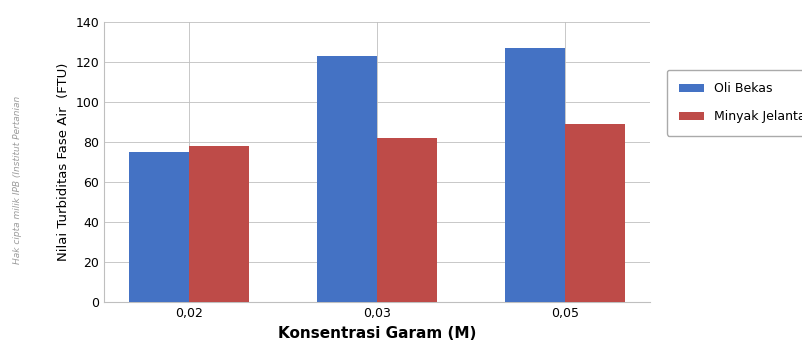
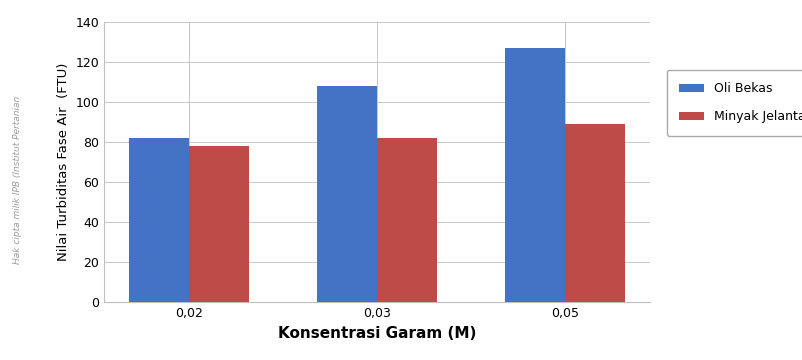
Oli Bekas/0,02: 75 -> 82
Oli Bekas/0,03: 123 -> 108
